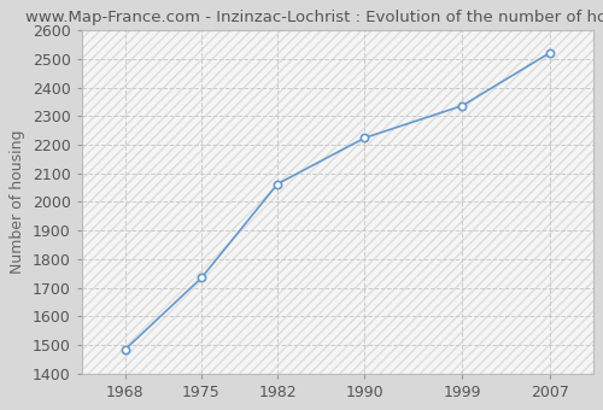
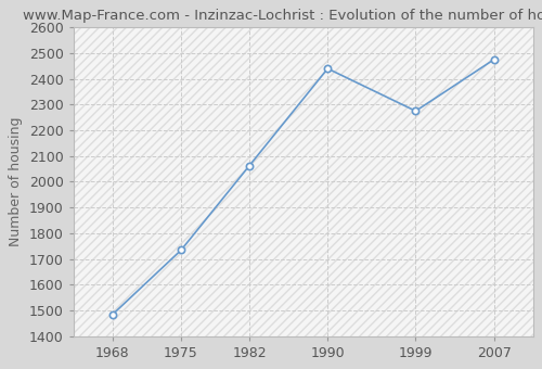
1990: 2224 -> 2440
1999: 2337 -> 2275
2007: 2521 -> 2475
